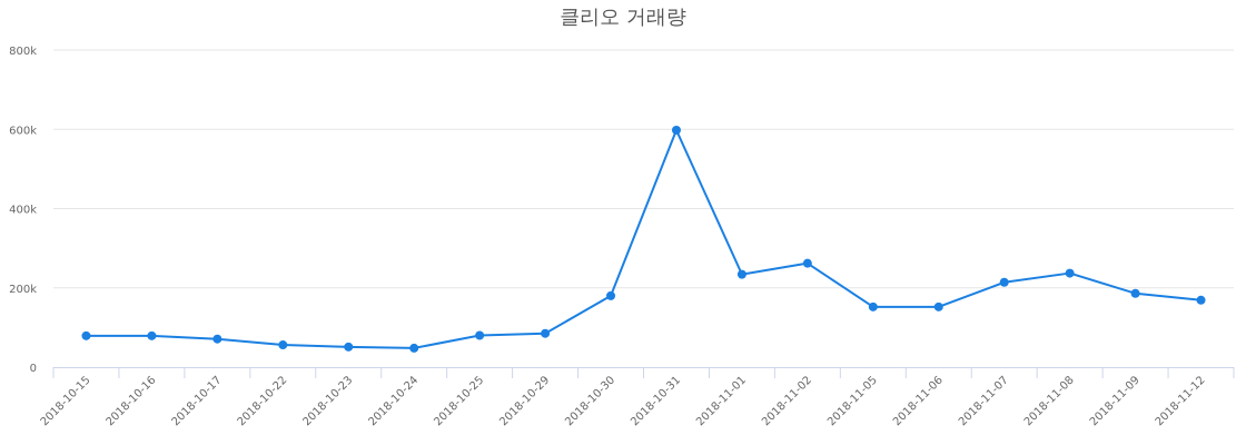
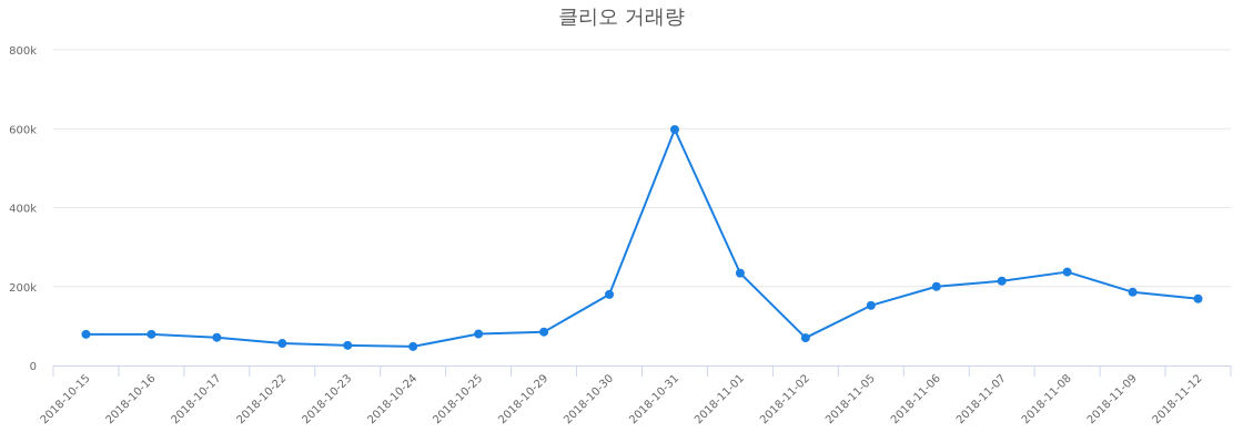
2018-11-02: 260k -> 70k
2018-11-06: 150k -> 200k
